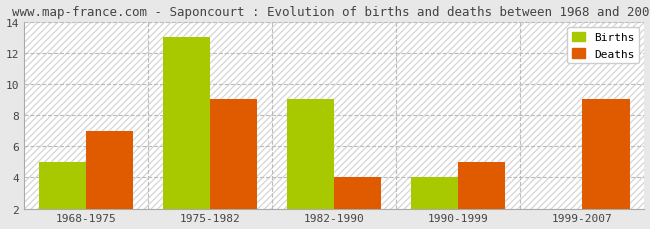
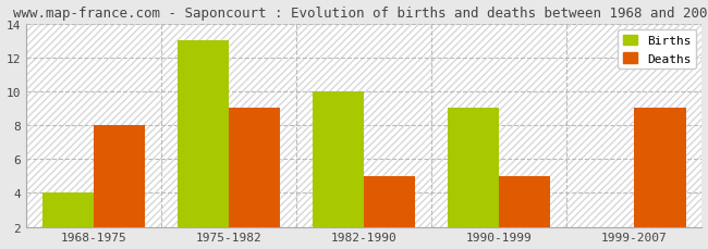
Births/1968-1975: 5 -> 4
Deaths/1968-1975: 7 -> 8
Births/1982-1990: 9 -> 10
Deaths/1982-1990: 4 -> 5
Births/1990-1999: 4 -> 9
